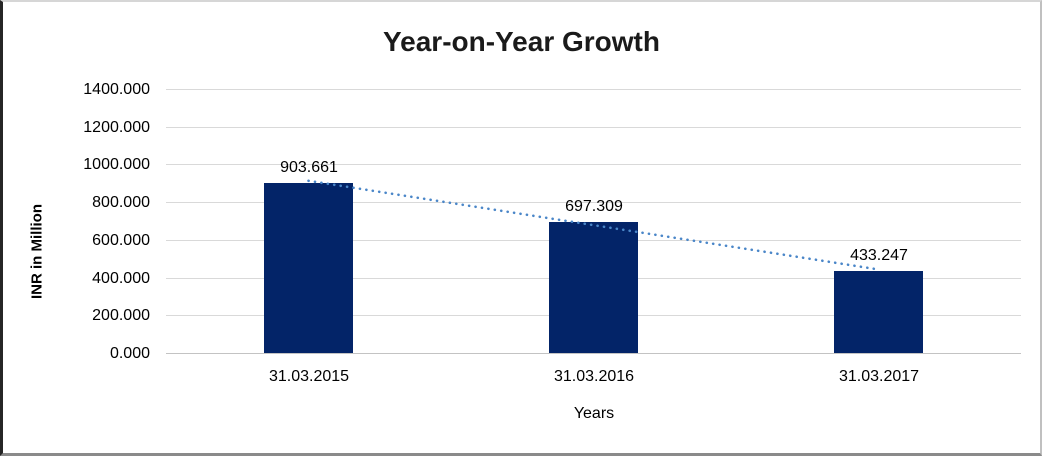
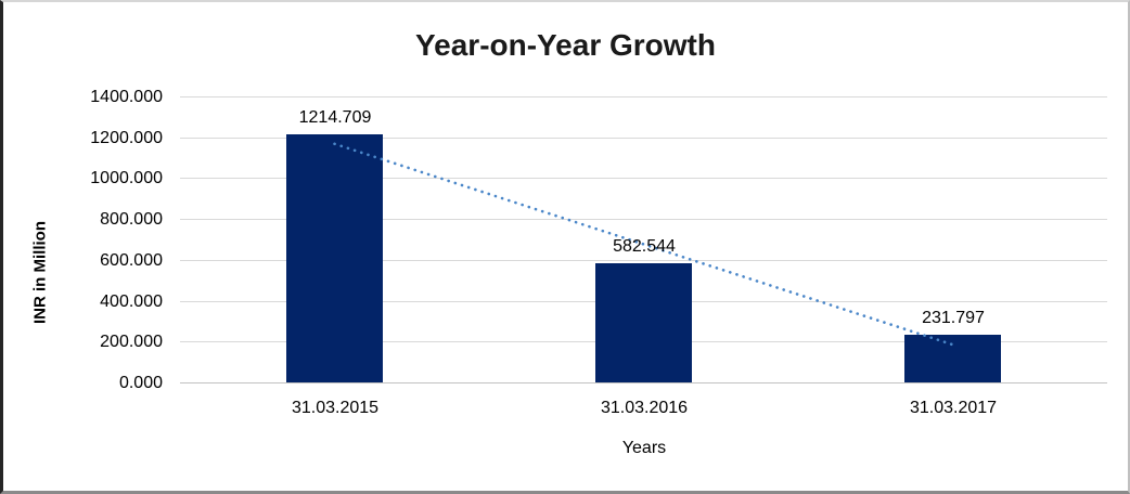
31.03.2015: 903.661 -> 1214.709
31.03.2016: 697.309 -> 582.544
31.03.2017: 433.247 -> 231.797
